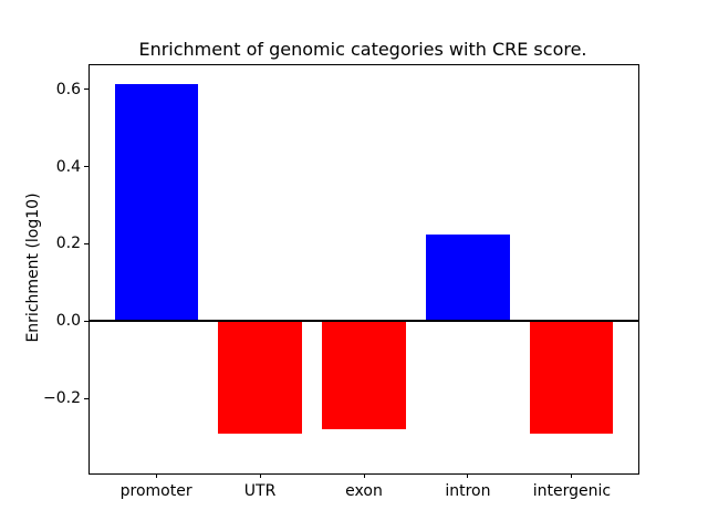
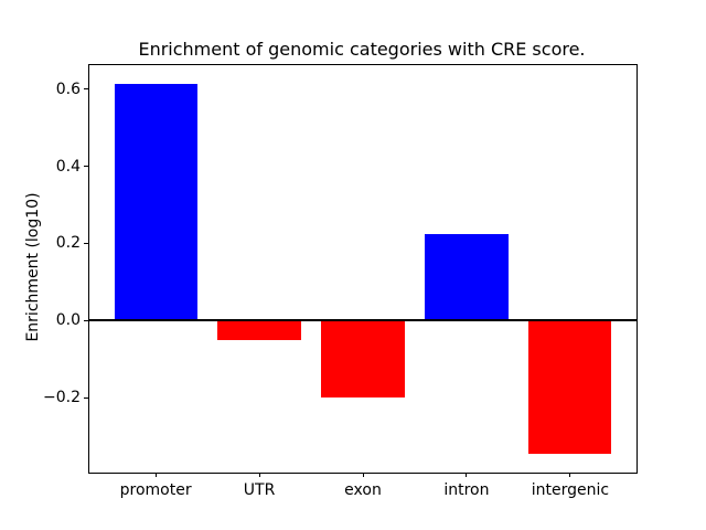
UTR: -0.29 -> -0.05
exon: -0.28 -> -0.20
intergenic: -0.29 -> -0.35
